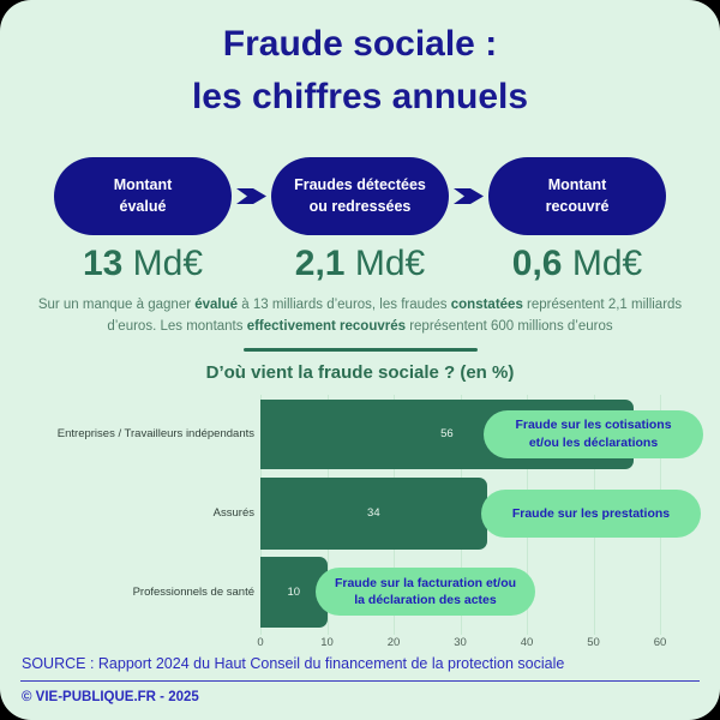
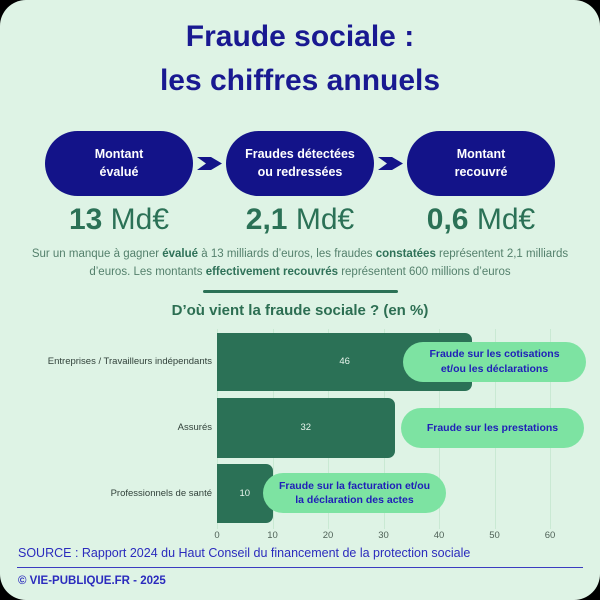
Entreprises / Travailleurs indépendants: 56 -> 46
Assurés: 34 -> 32
